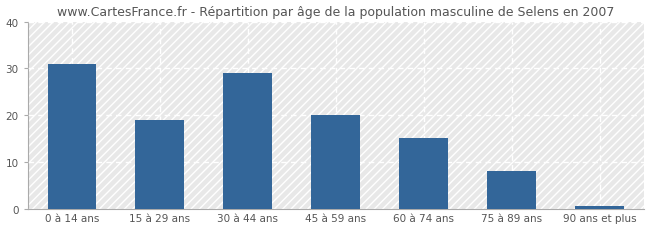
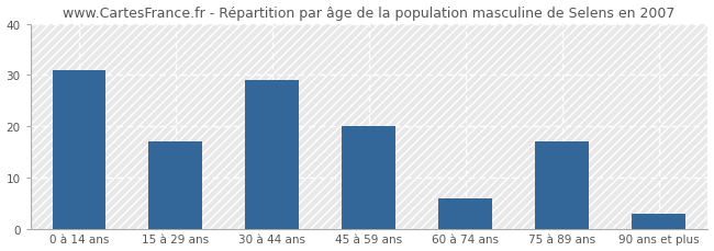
15 à 29 ans: 19.0 -> 17.0
60 à 74 ans: 15.0 -> 6.0
75 à 89 ans: 8.0 -> 17.0
90 ans et plus: 0.5 -> 3.0
